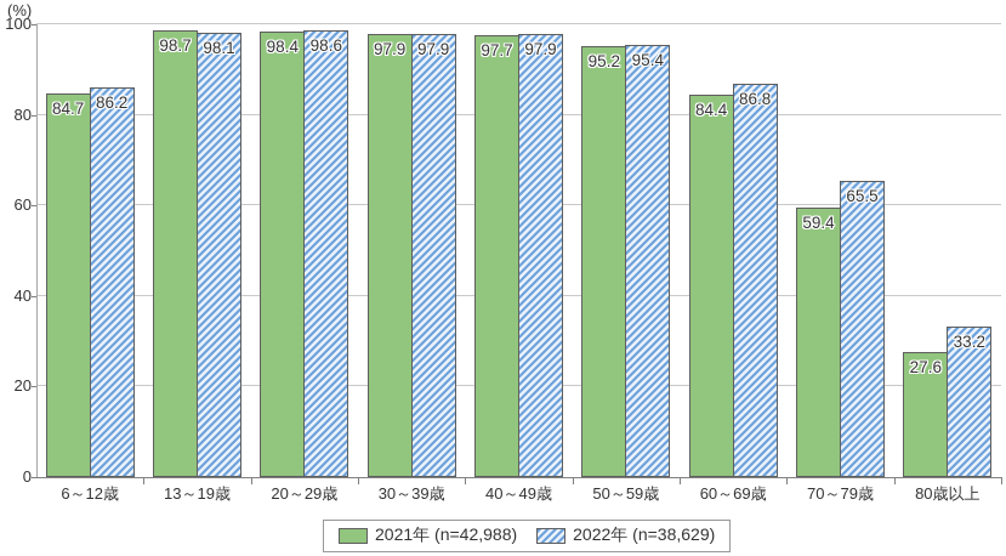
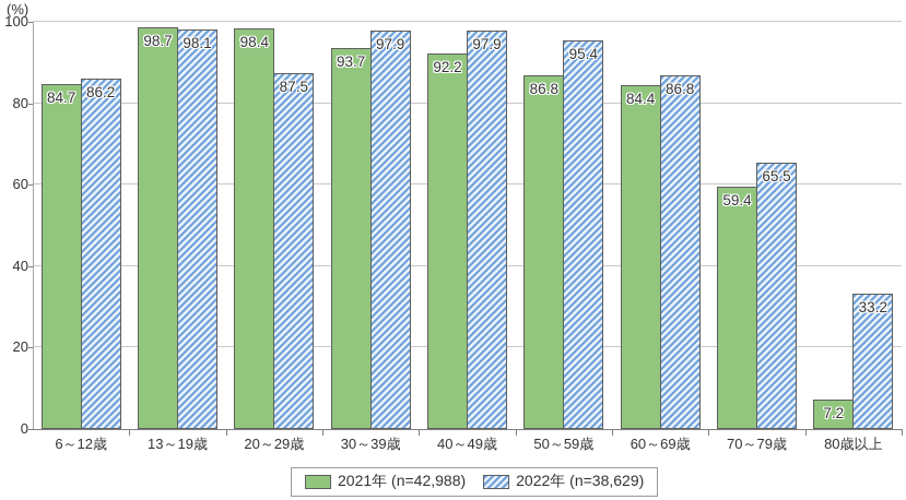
2022年 (n=38,629)/20～29歳: 98.6 -> 87.5
2021年 (n=42,988)/30～39歳: 97.9 -> 93.7
2021年 (n=42,988)/40～49歳: 97.7 -> 92.2
2021年 (n=42,988)/50～59歳: 95.2 -> 86.8
2021年 (n=42,988)/80歳以上: 27.6 -> 7.2
